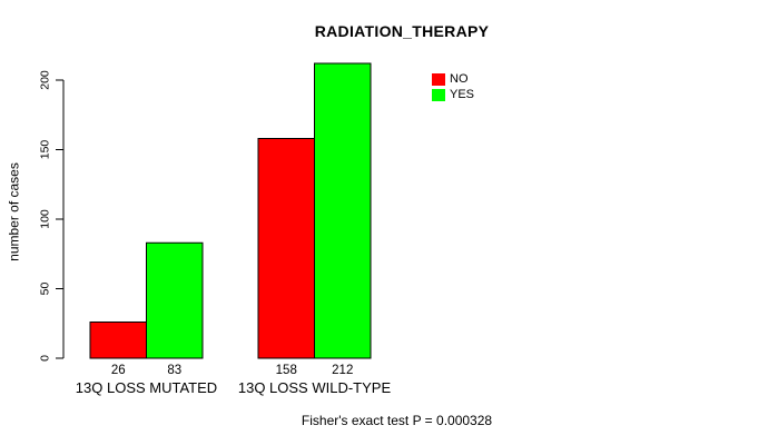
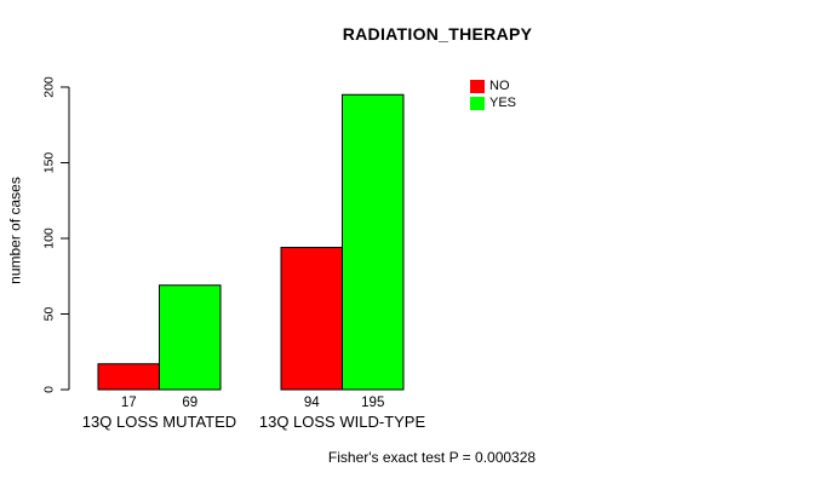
NO/13Q LOSS MUTATED: 26 -> 17
YES/13Q LOSS MUTATED: 83 -> 69
NO/13Q LOSS WILD-TYPE: 158 -> 94
YES/13Q LOSS WILD-TYPE: 212 -> 195
